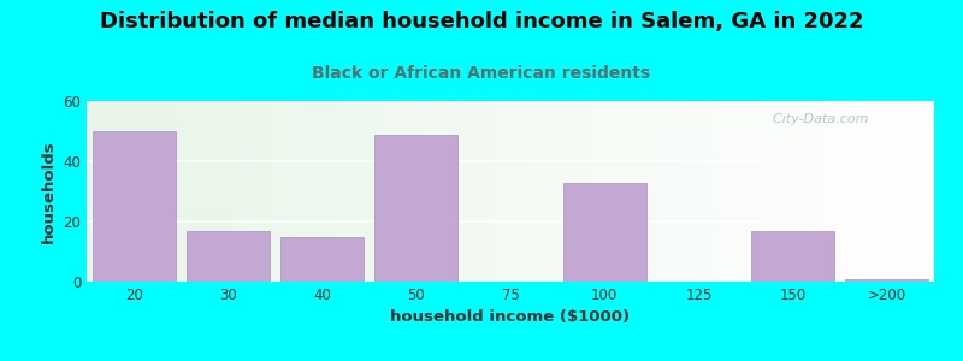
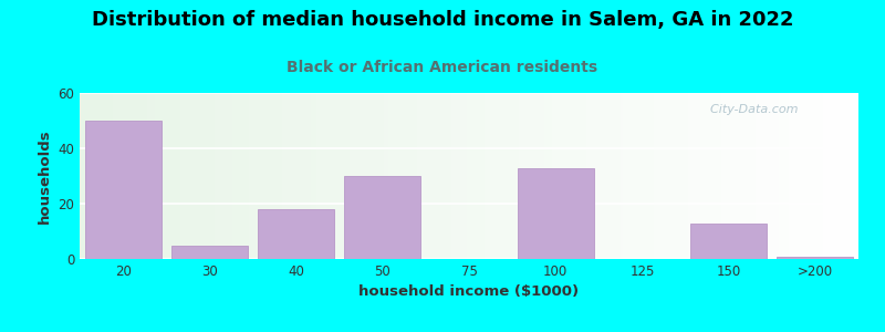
30: 17 -> 5
40: 15 -> 18
50: 49 -> 30
150: 17 -> 13
